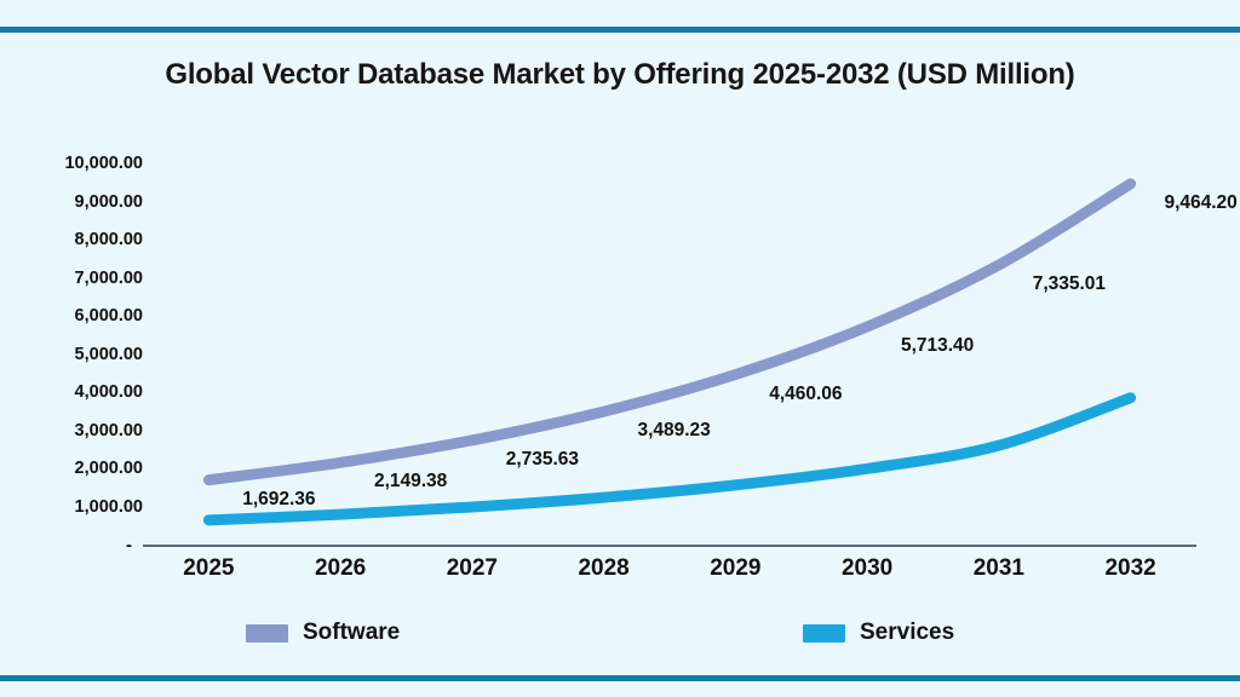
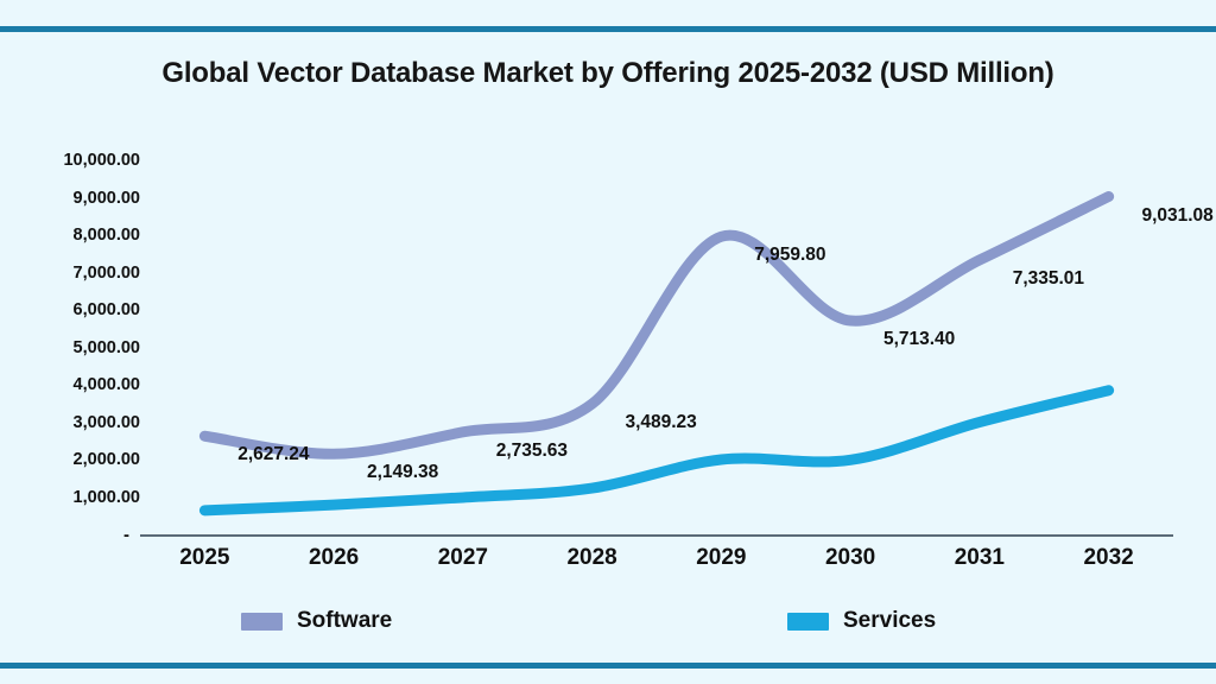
Software/2025: 1,692.36 -> 2,627.24
Software/2029: 4,460.06 -> 7,959.80
Services/2029: 1600 -> 2000
Services/2031: 2600 -> 3000
Software/2032: 9,464.20 -> 9,031.08
